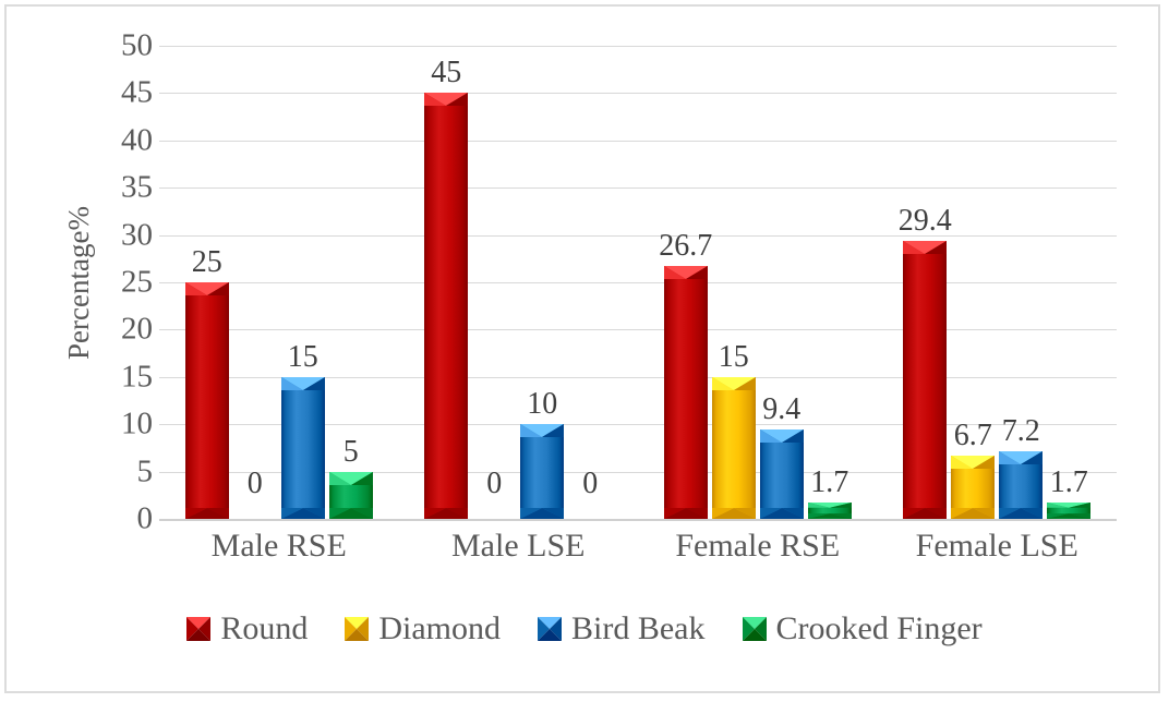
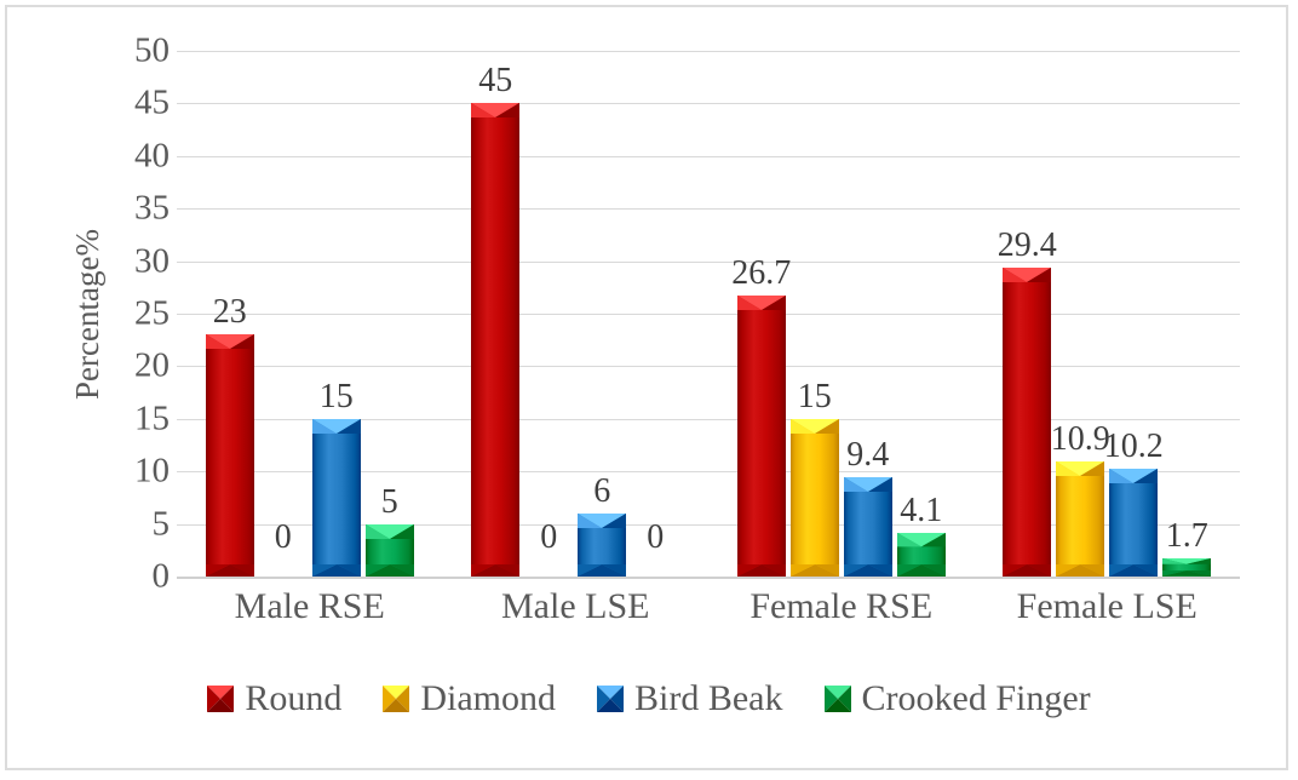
Round/Male RSE: 25 -> 23
Bird Beak/Male LSE: 10 -> 6
Crooked Finger/Female RSE: 1.7 -> 4.1
Diamond/Female LSE: 6.7 -> 10.9
Bird Beak/Female LSE: 7.2 -> 10.2
